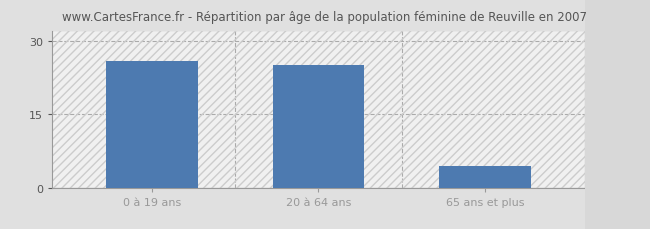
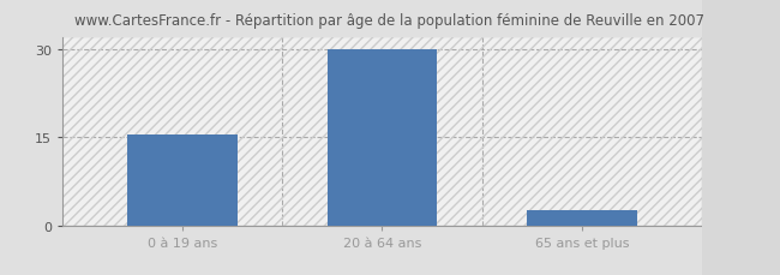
0 à 19 ans: 26.0 -> 15.5
20 à 64 ans: 25.0 -> 30.0
65 ans et plus: 4.5 -> 2.5
